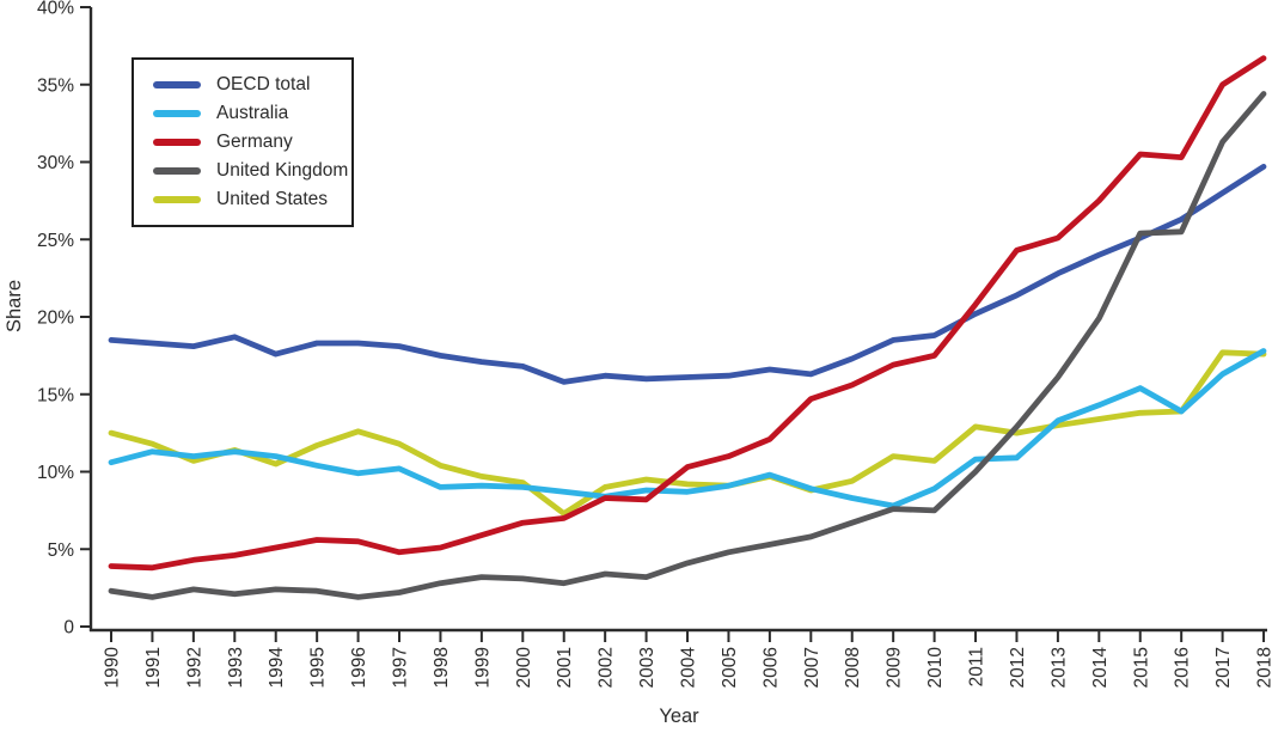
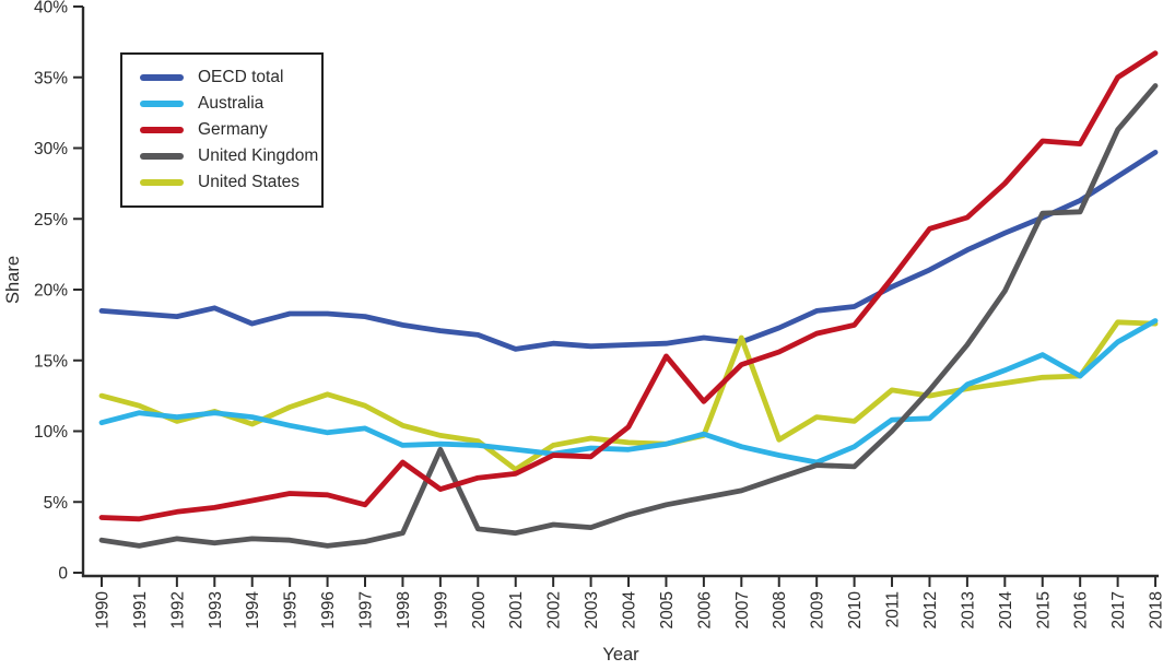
Germany/1998: 5.1% -> 7.8%
United Kingdom/1999: 3.2% -> 8.7%
Germany/2005: 11.0% -> 15.3%
United States/2007: 8.8% -> 16.6%
